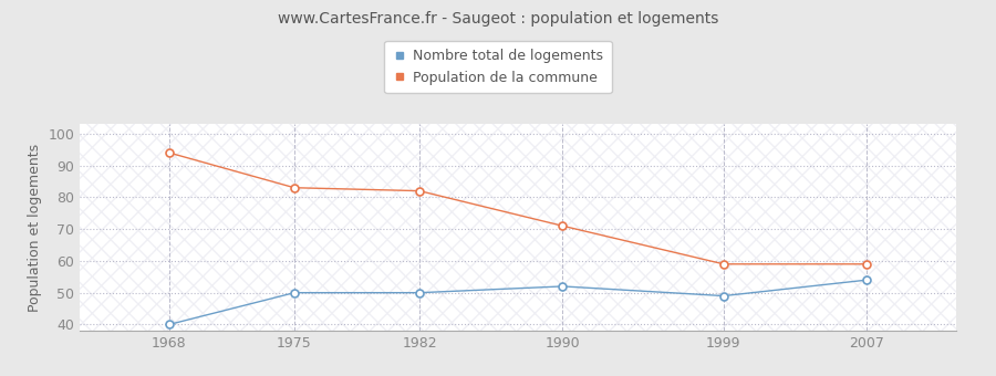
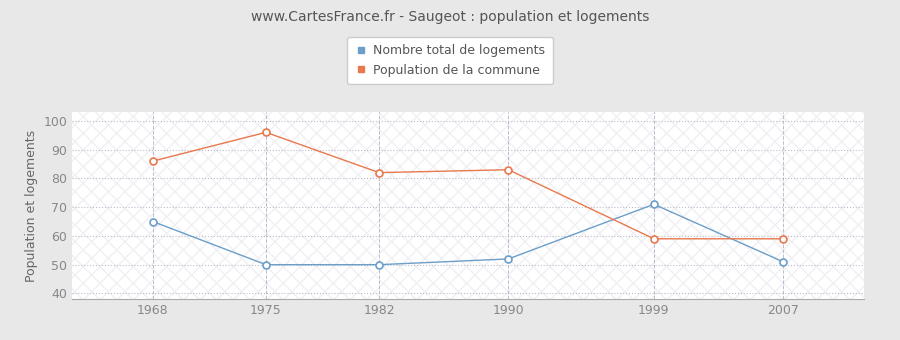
Nombre total de logements/1968: 40 -> 65
Population de la commune/1968: 94 -> 86
Population de la commune/1975: 83 -> 96
Population de la commune/1990: 71 -> 83
Nombre total de logements/1999: 49 -> 71
Nombre total de logements/2007: 54 -> 51
